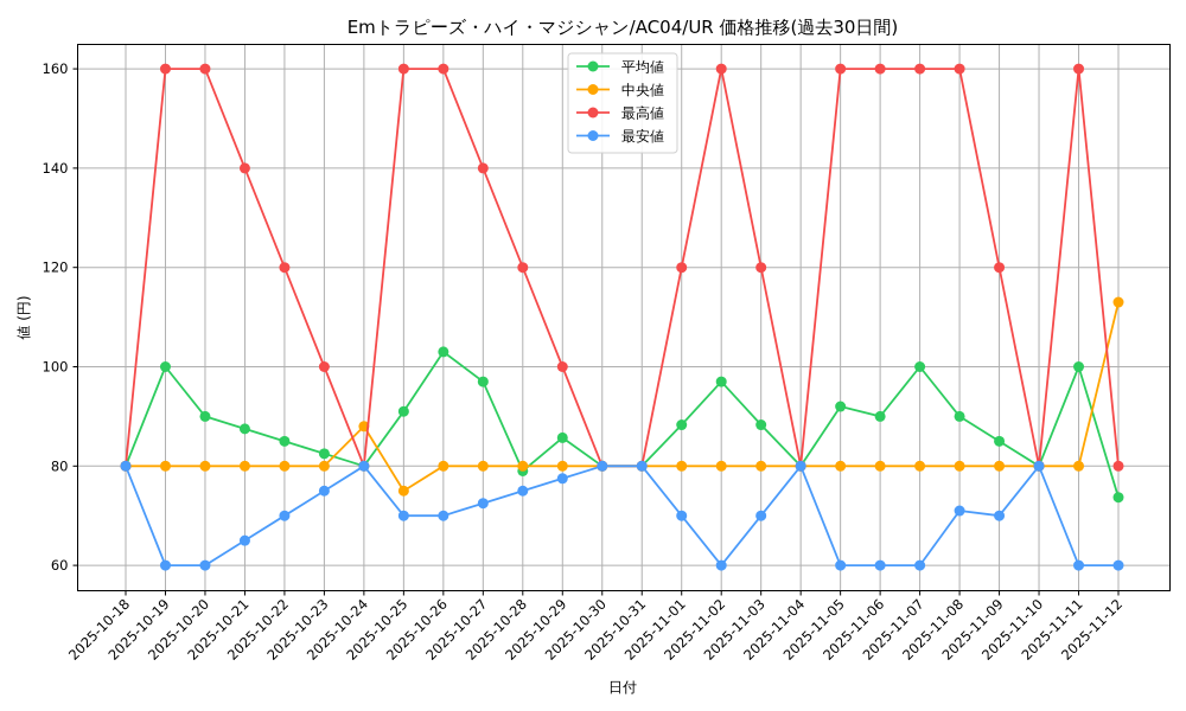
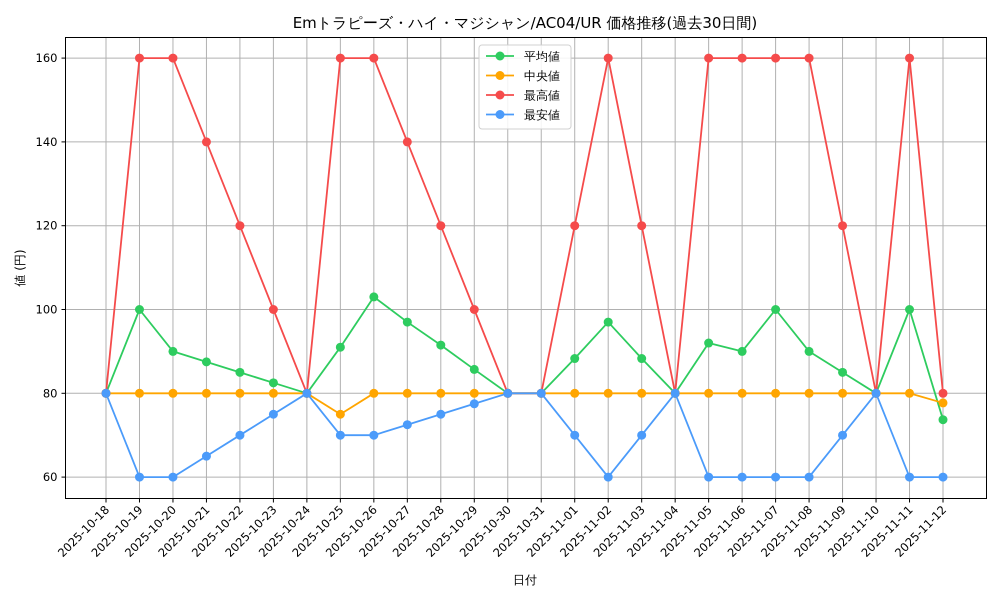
中央値/2025-10-24: 88 -> 80
平均値/2025-10-28: 79 -> 92
最安値/2025-11-08: 71 -> 60
中央値/2025-11-12: 113 -> 78
